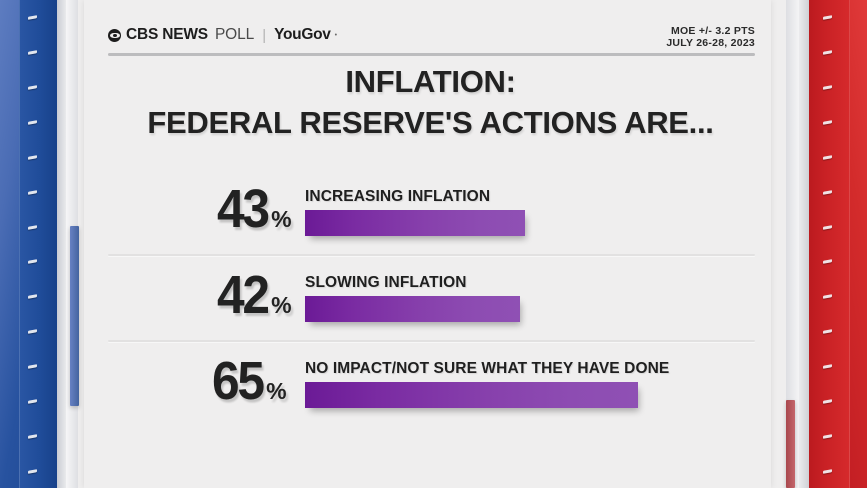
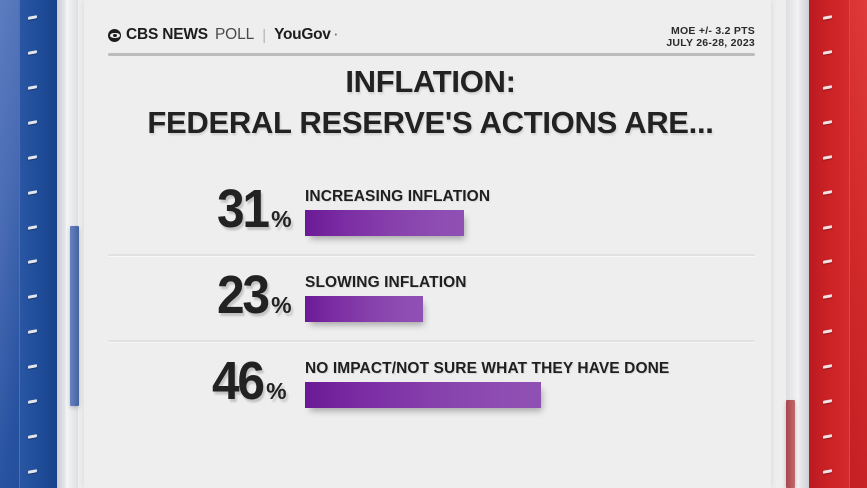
INCREASING INFLATION: 43 -> 31
SLOWING INFLATION: 42 -> 23
NO IMPACT/NOT SURE WHAT THEY HAVE DONE: 65 -> 46
